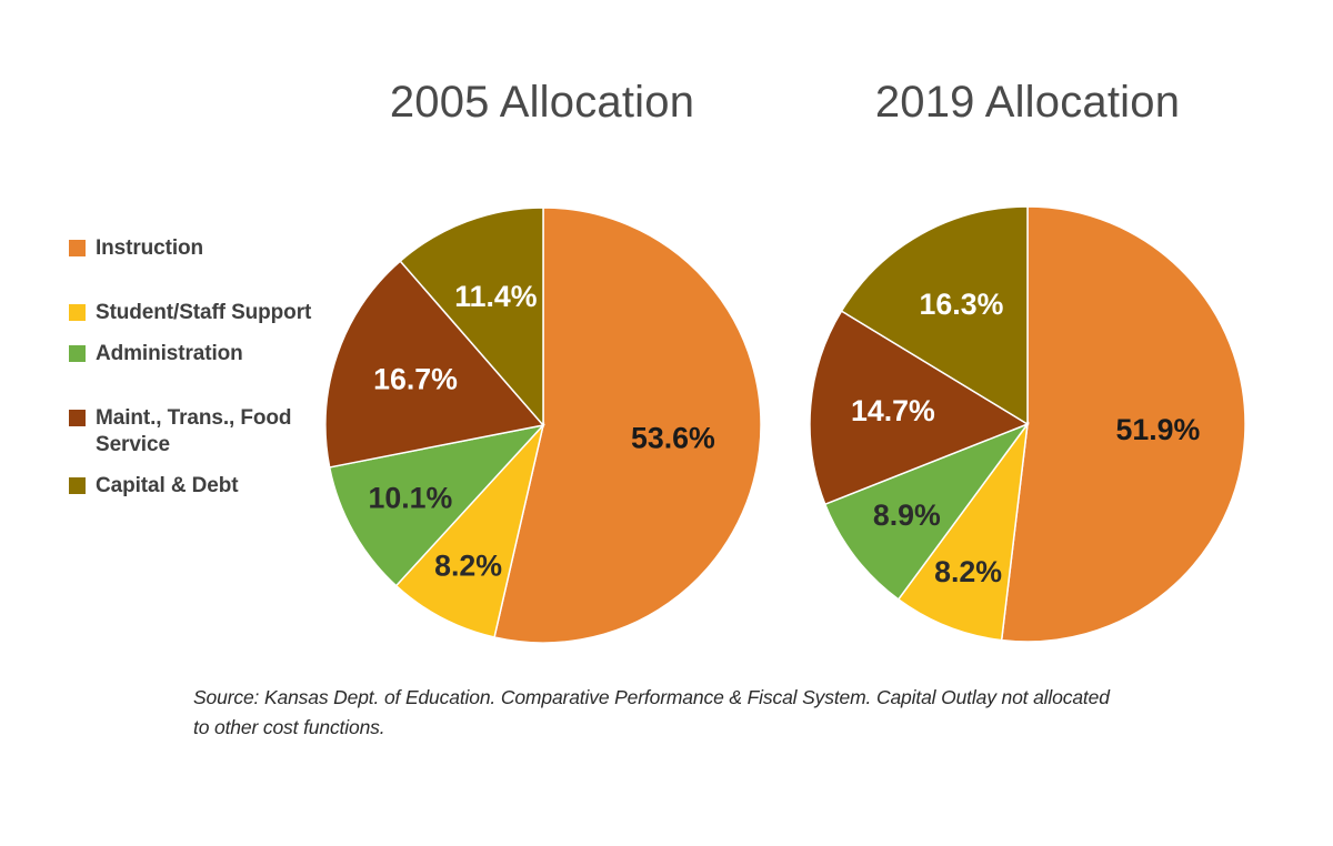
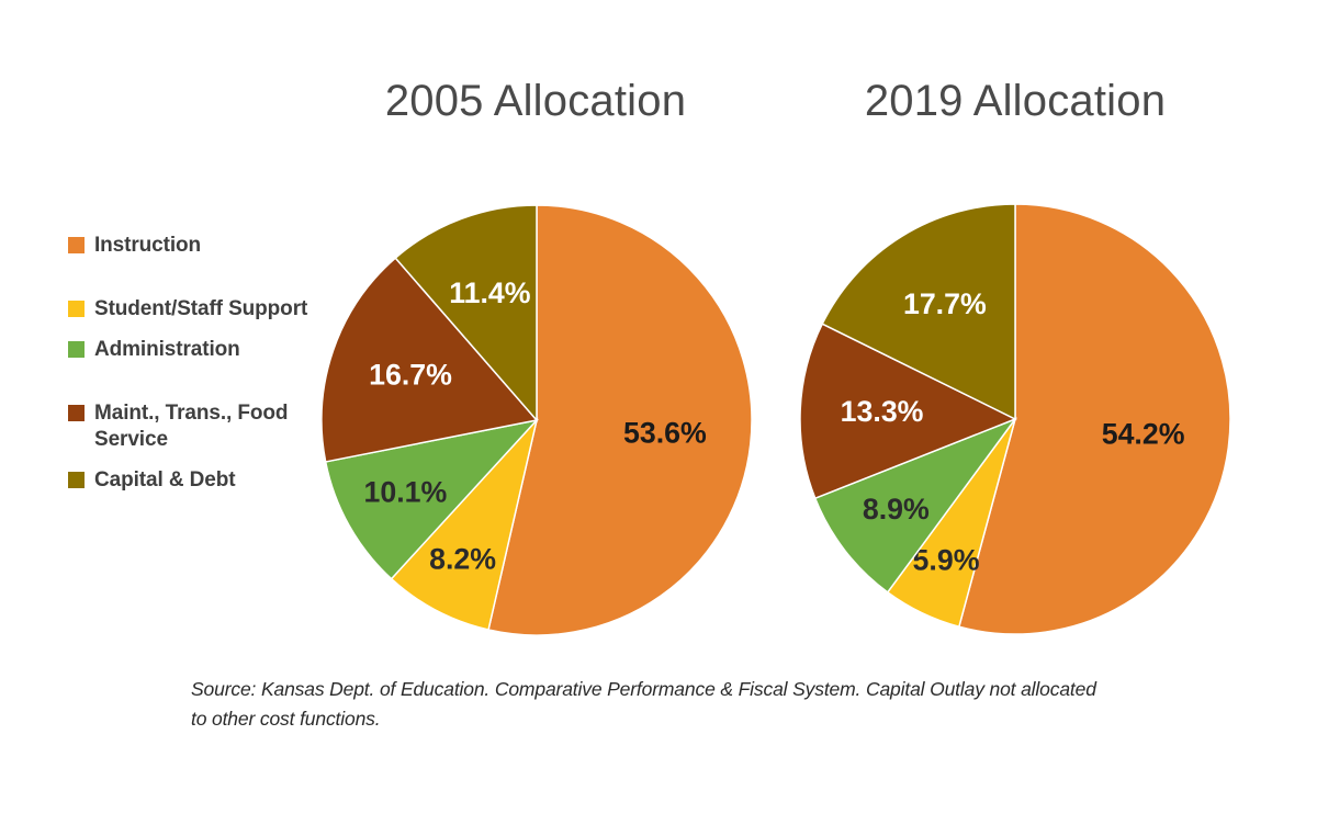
2019 Allocation/Instruction: 51.9% -> 54.2%
2019 Allocation/Student/Staff Support: 8.2% -> 5.9%
2019 Allocation/Maint., Trans., Food Service: 14.7% -> 13.3%
2019 Allocation/Capital & Debt: 16.3% -> 17.7%
